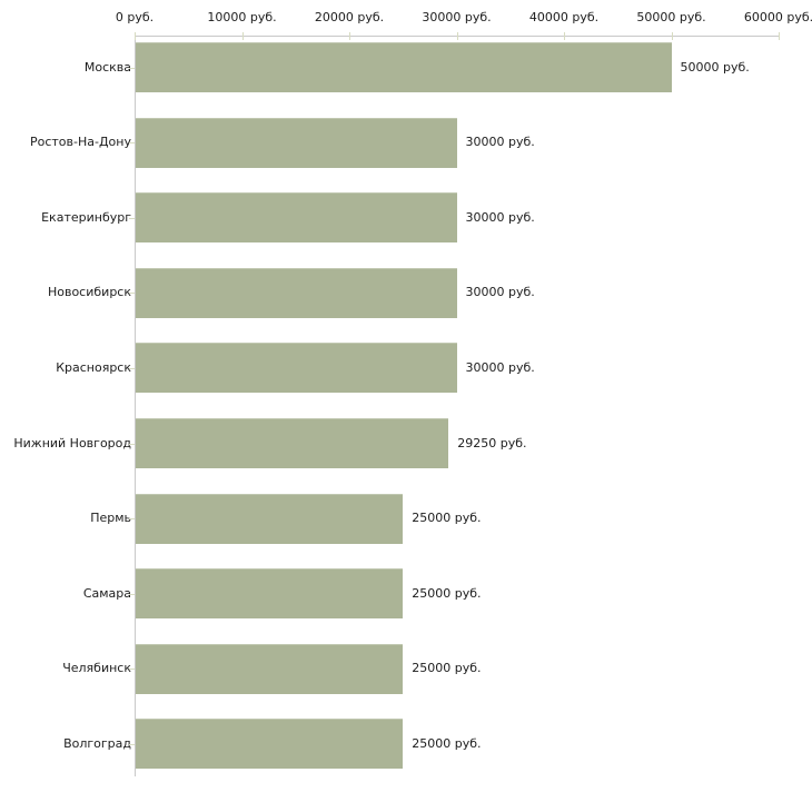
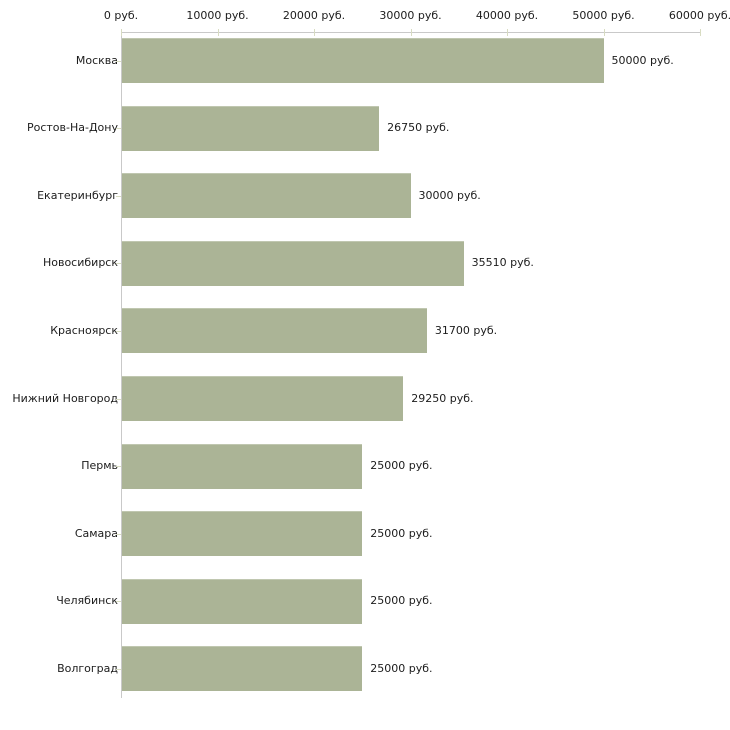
Ростов-На-Дону: 30000 -> 26750
Новосибирск: 30000 -> 35510
Красноярск: 30000 -> 31700
